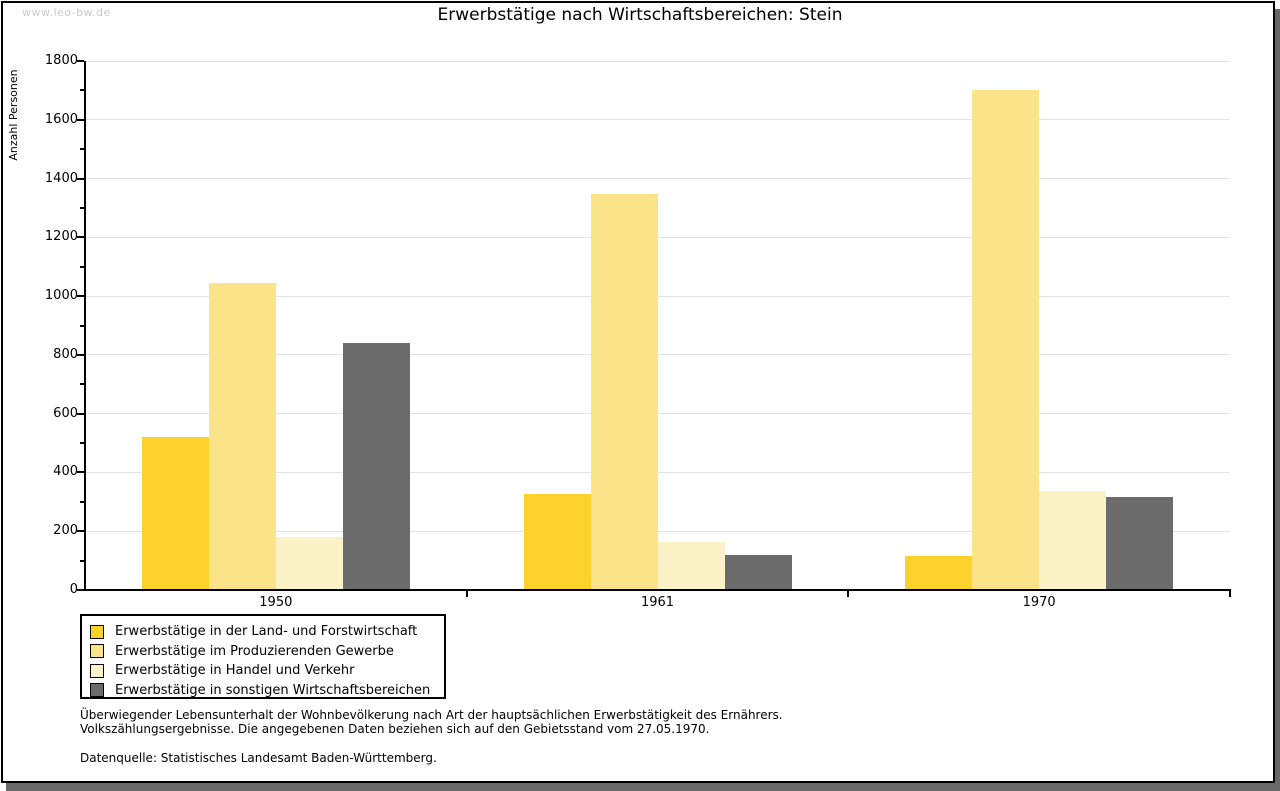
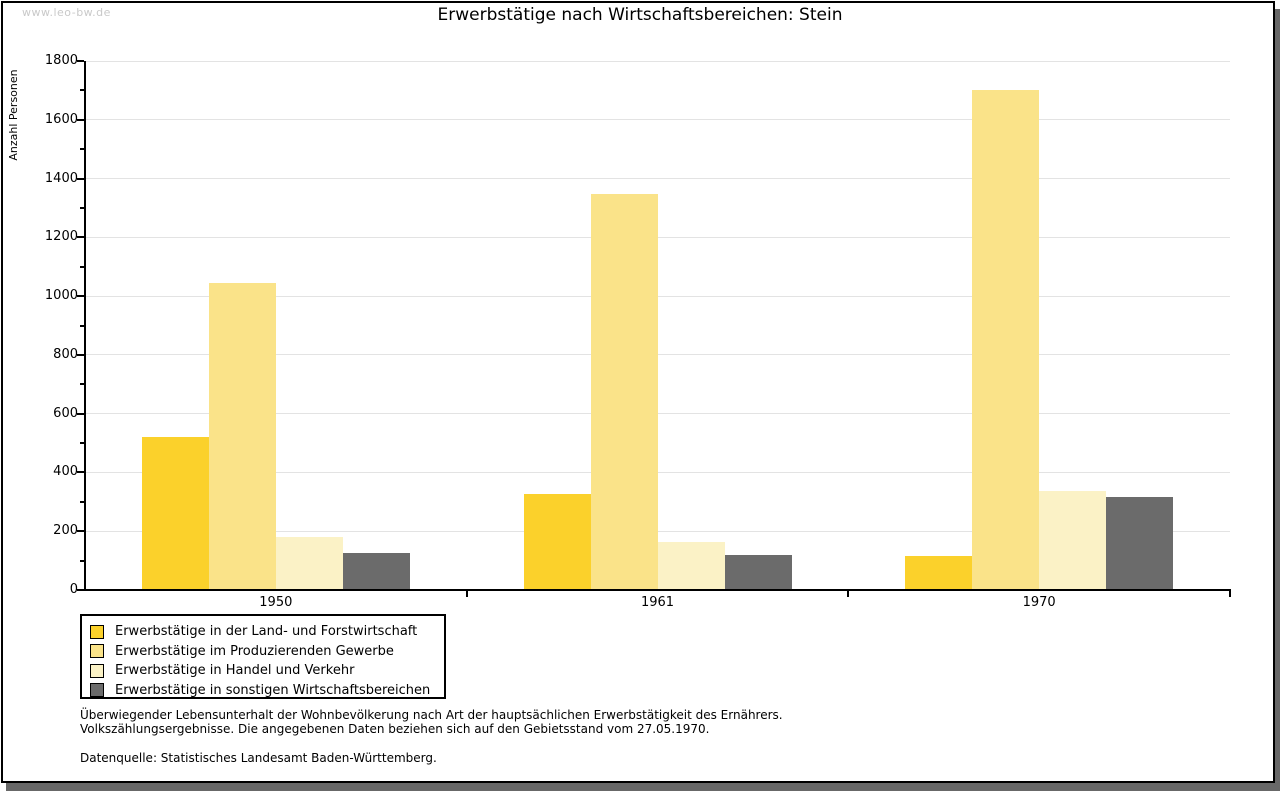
Erwerbstätige in sonstigen Wirtschaftsbereichen/1950: 840 -> 130
